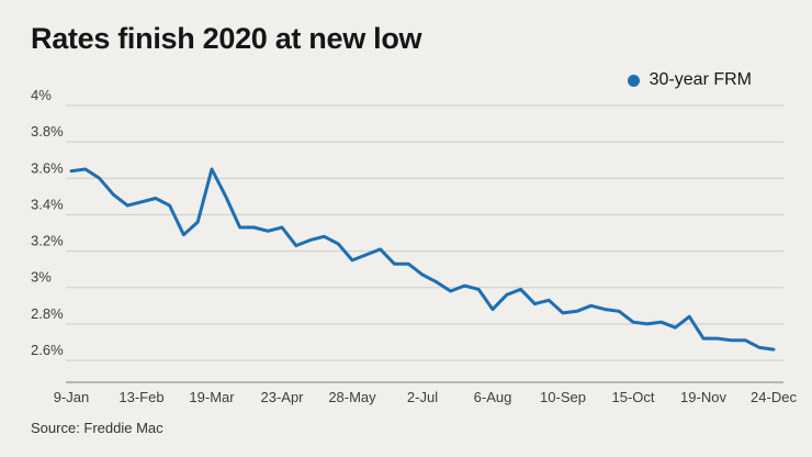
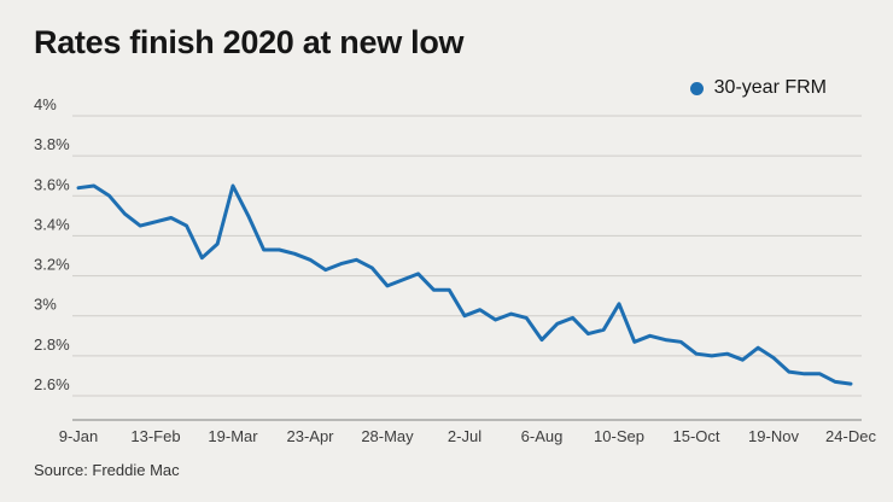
23-Apr: 3.33% -> 3.28%
2-Jul: 3.07% -> 3.00%
10-Sep: 2.86% -> 3.06%
19-Nov: 2.72% -> 2.79%
